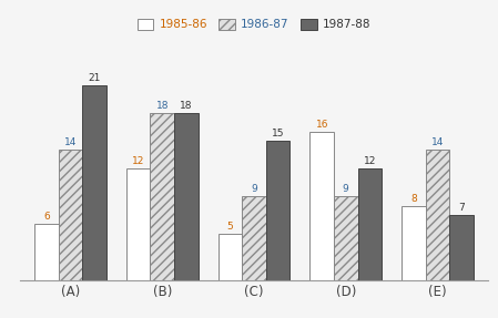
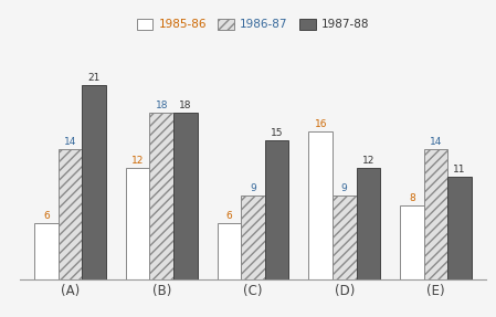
1985-86/(C): 5 -> 6
1987-88/(E): 7 -> 11
